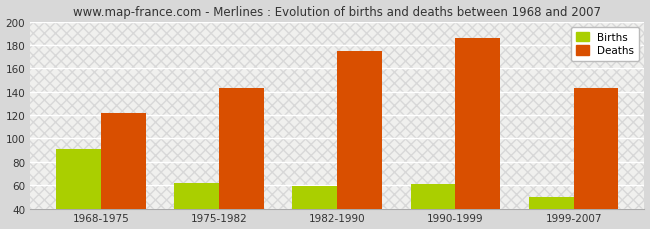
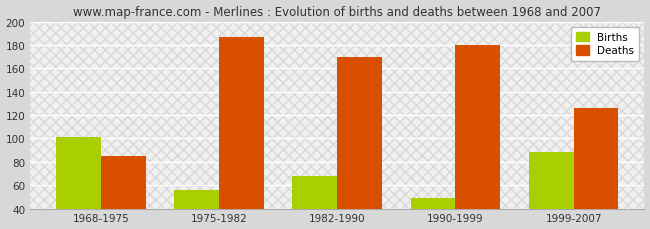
Births/1968-1975: 91 -> 101
Deaths/1968-1975: 122 -> 85
Births/1975-1982: 62 -> 56
Deaths/1975-1982: 143 -> 187
Births/1982-1990: 59 -> 68
Deaths/1982-1990: 175 -> 170
Births/1990-1999: 61 -> 49
Deaths/1990-1999: 186 -> 180
Births/1999-2007: 50 -> 88
Deaths/1999-2007: 143 -> 126
